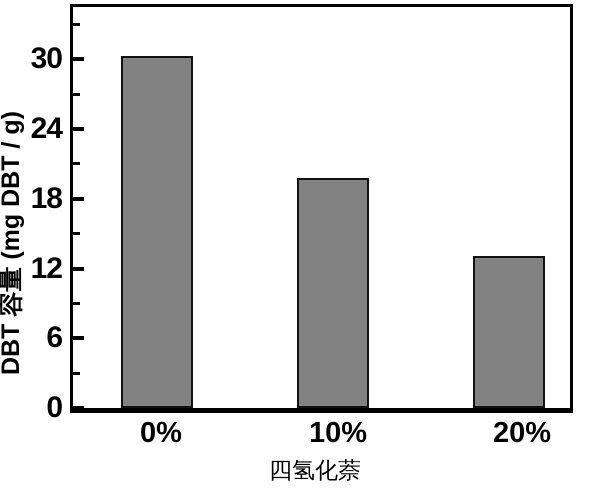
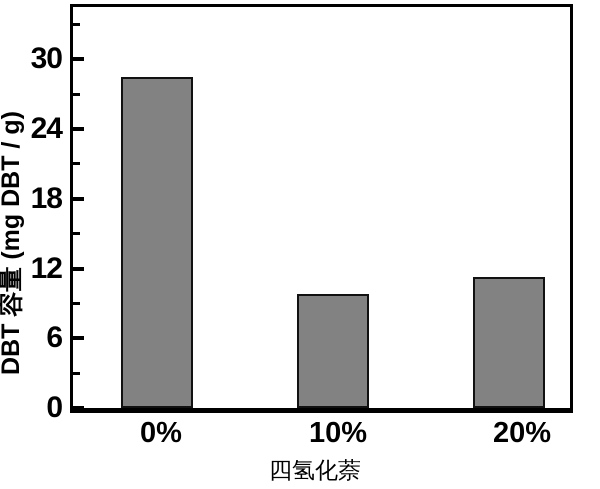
0%: 30.3 -> 28.5
10%: 19.8 -> 9.8
20%: 13.1 -> 11.3
